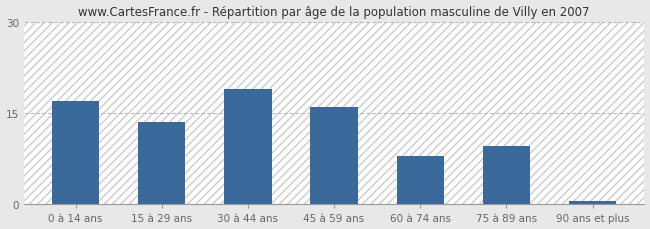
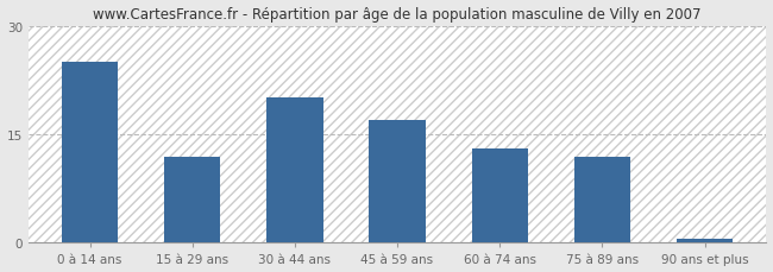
0 à 14 ans: 17.0 -> 25.0
15 à 29 ans: 13.5 -> 11.8
30 à 44 ans: 19.0 -> 20.0
45 à 59 ans: 16.0 -> 17.0
60 à 74 ans: 8.0 -> 13.0
75 à 89 ans: 9.5 -> 11.8
